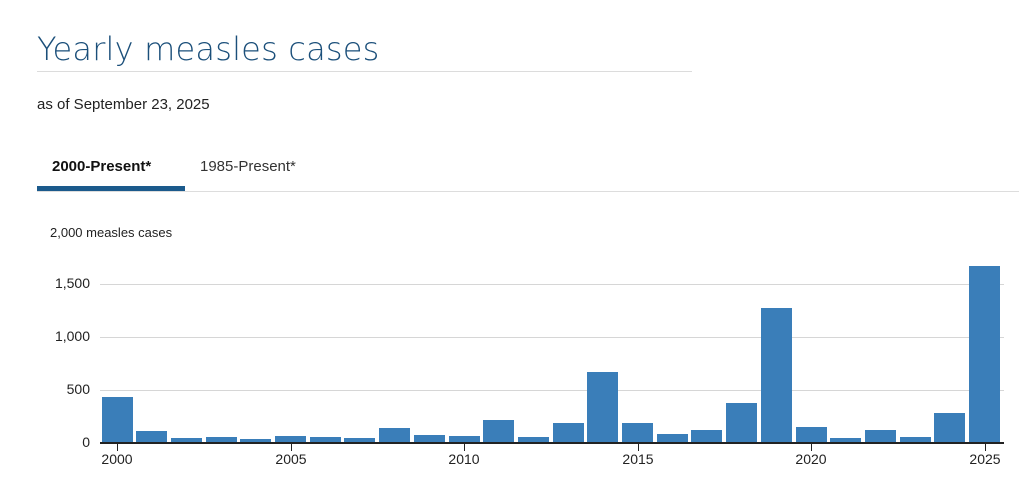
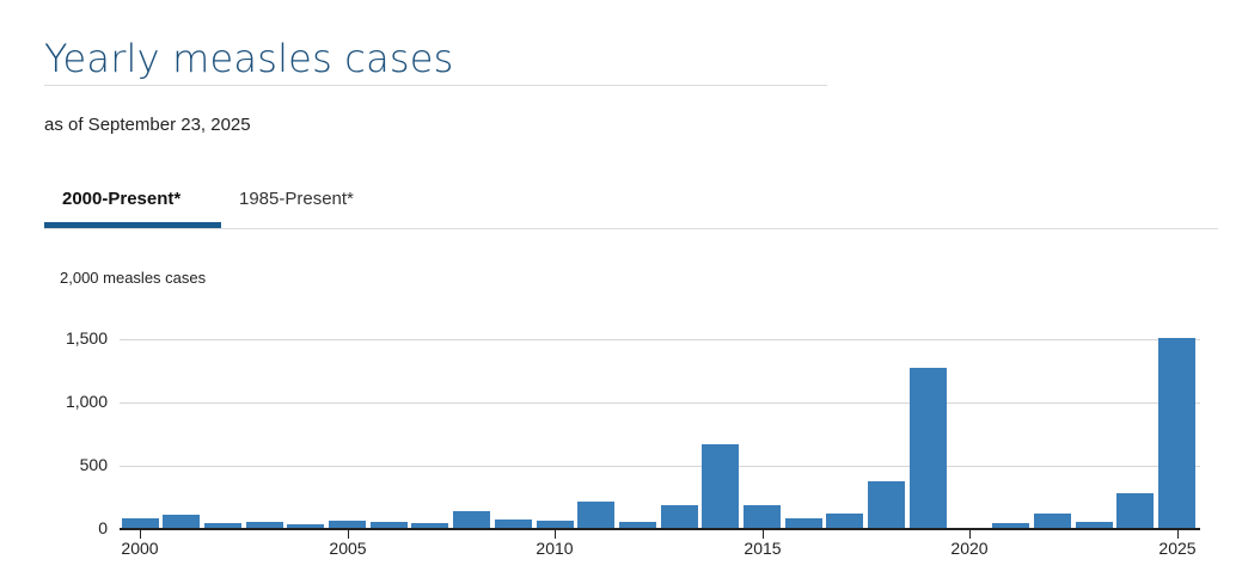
2000: 430 -> 90
2020: 150 -> 10
2025: 1670 -> 1510
